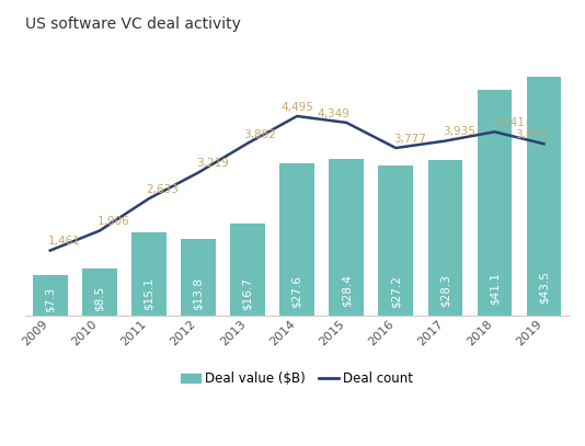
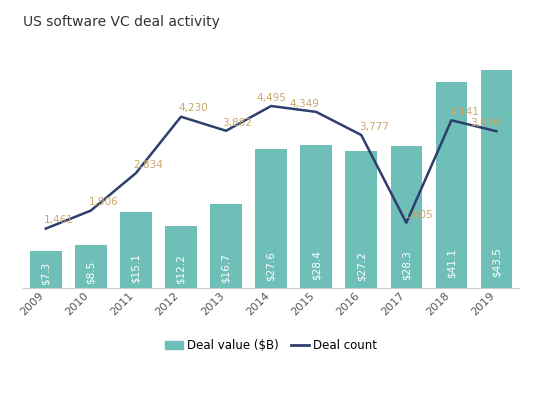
Deal count/2011: 2,633 -> 2,834
Deal value ($B)/2012: $13.8 -> $12.2
Deal count/2012: 3,219 -> 4,230
Deal count/2017: 3,935 -> 1,605
